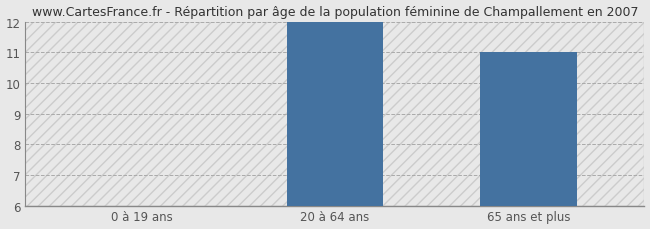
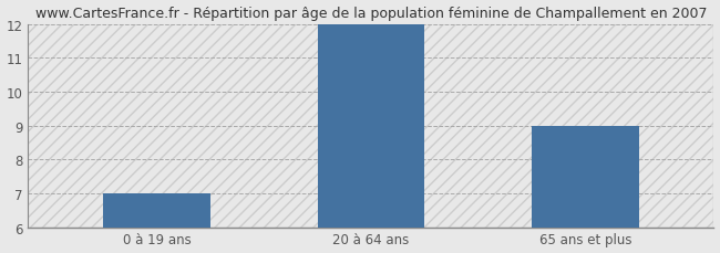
0 à 19 ans: 6 -> 7
65 ans et plus: 11 -> 9
